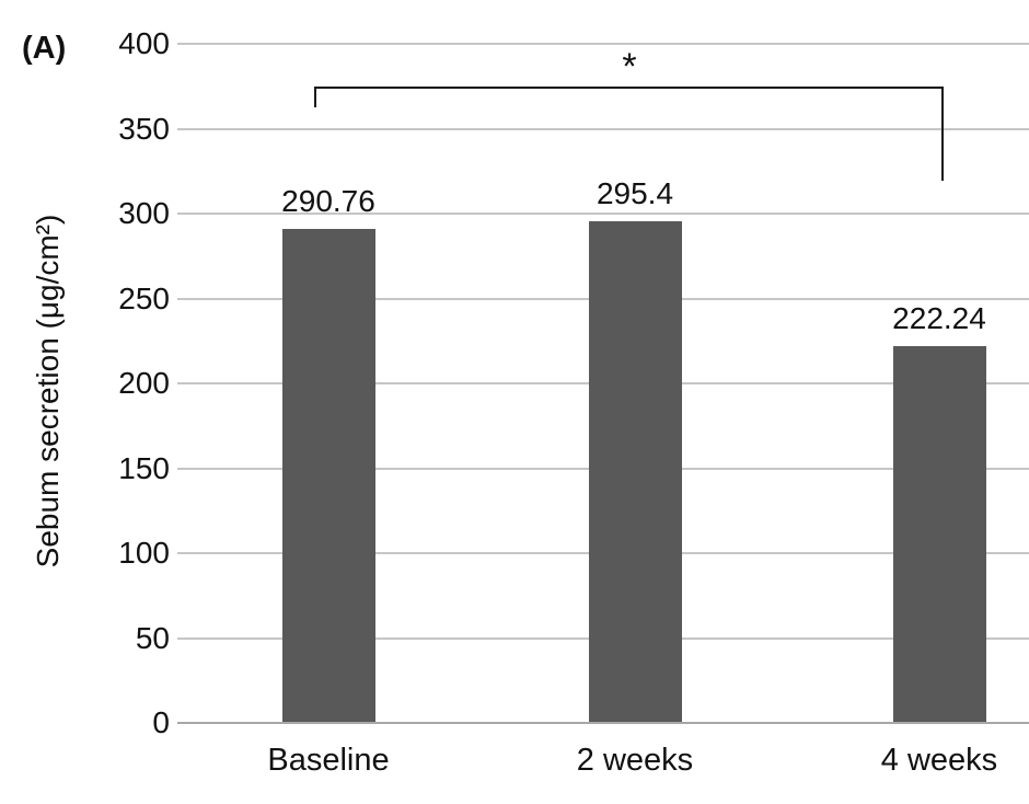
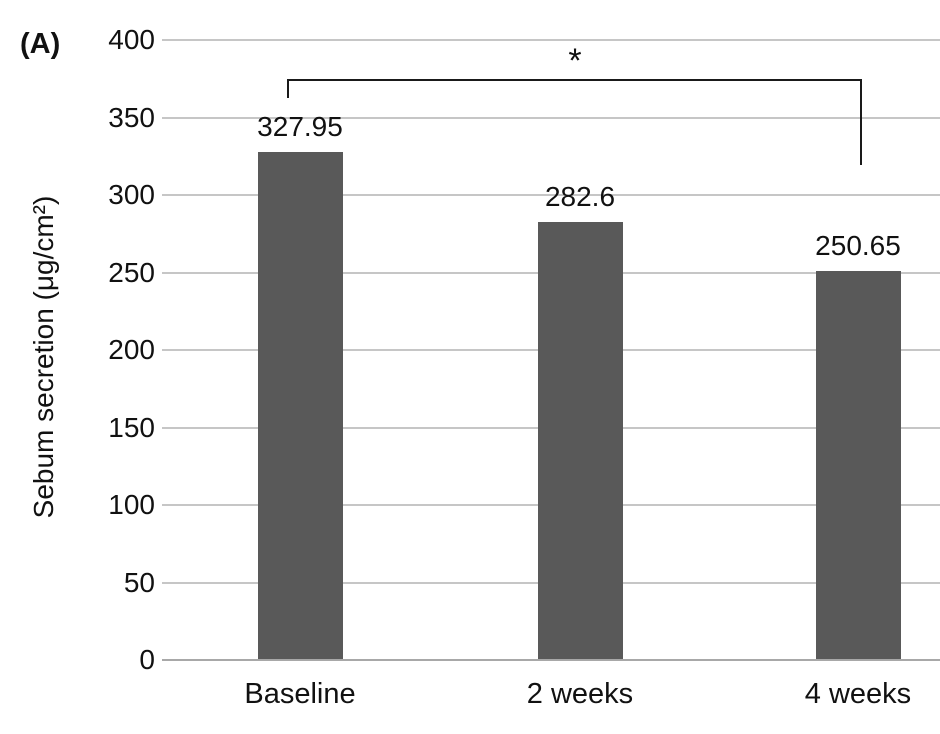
Baseline: 290.76 -> 327.95
2 weeks: 295.4 -> 282.6
4 weeks: 222.24 -> 250.65
